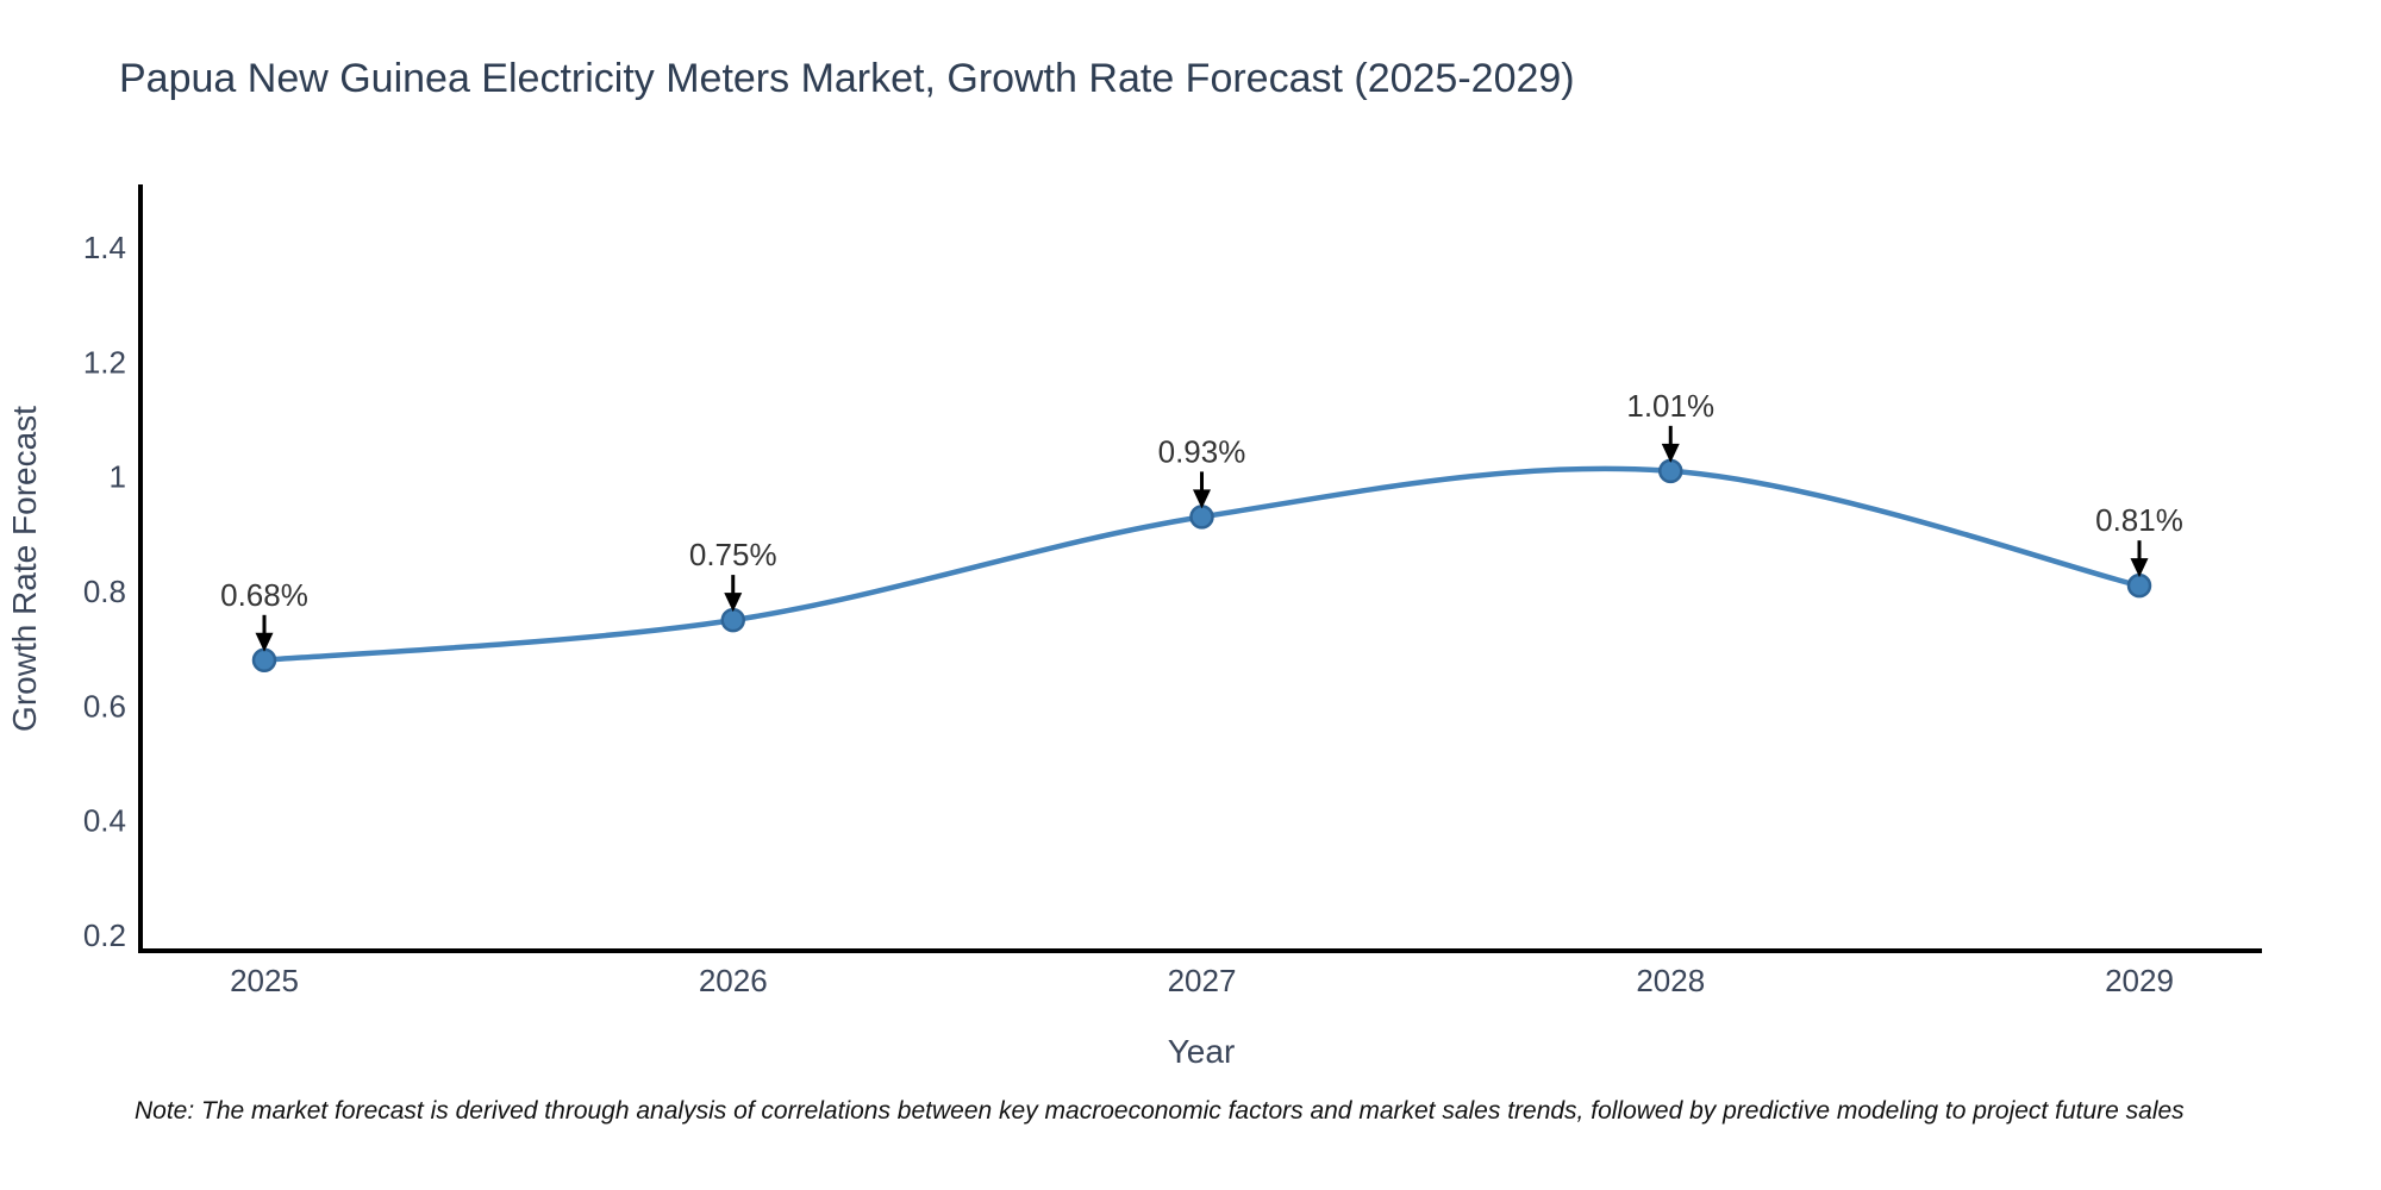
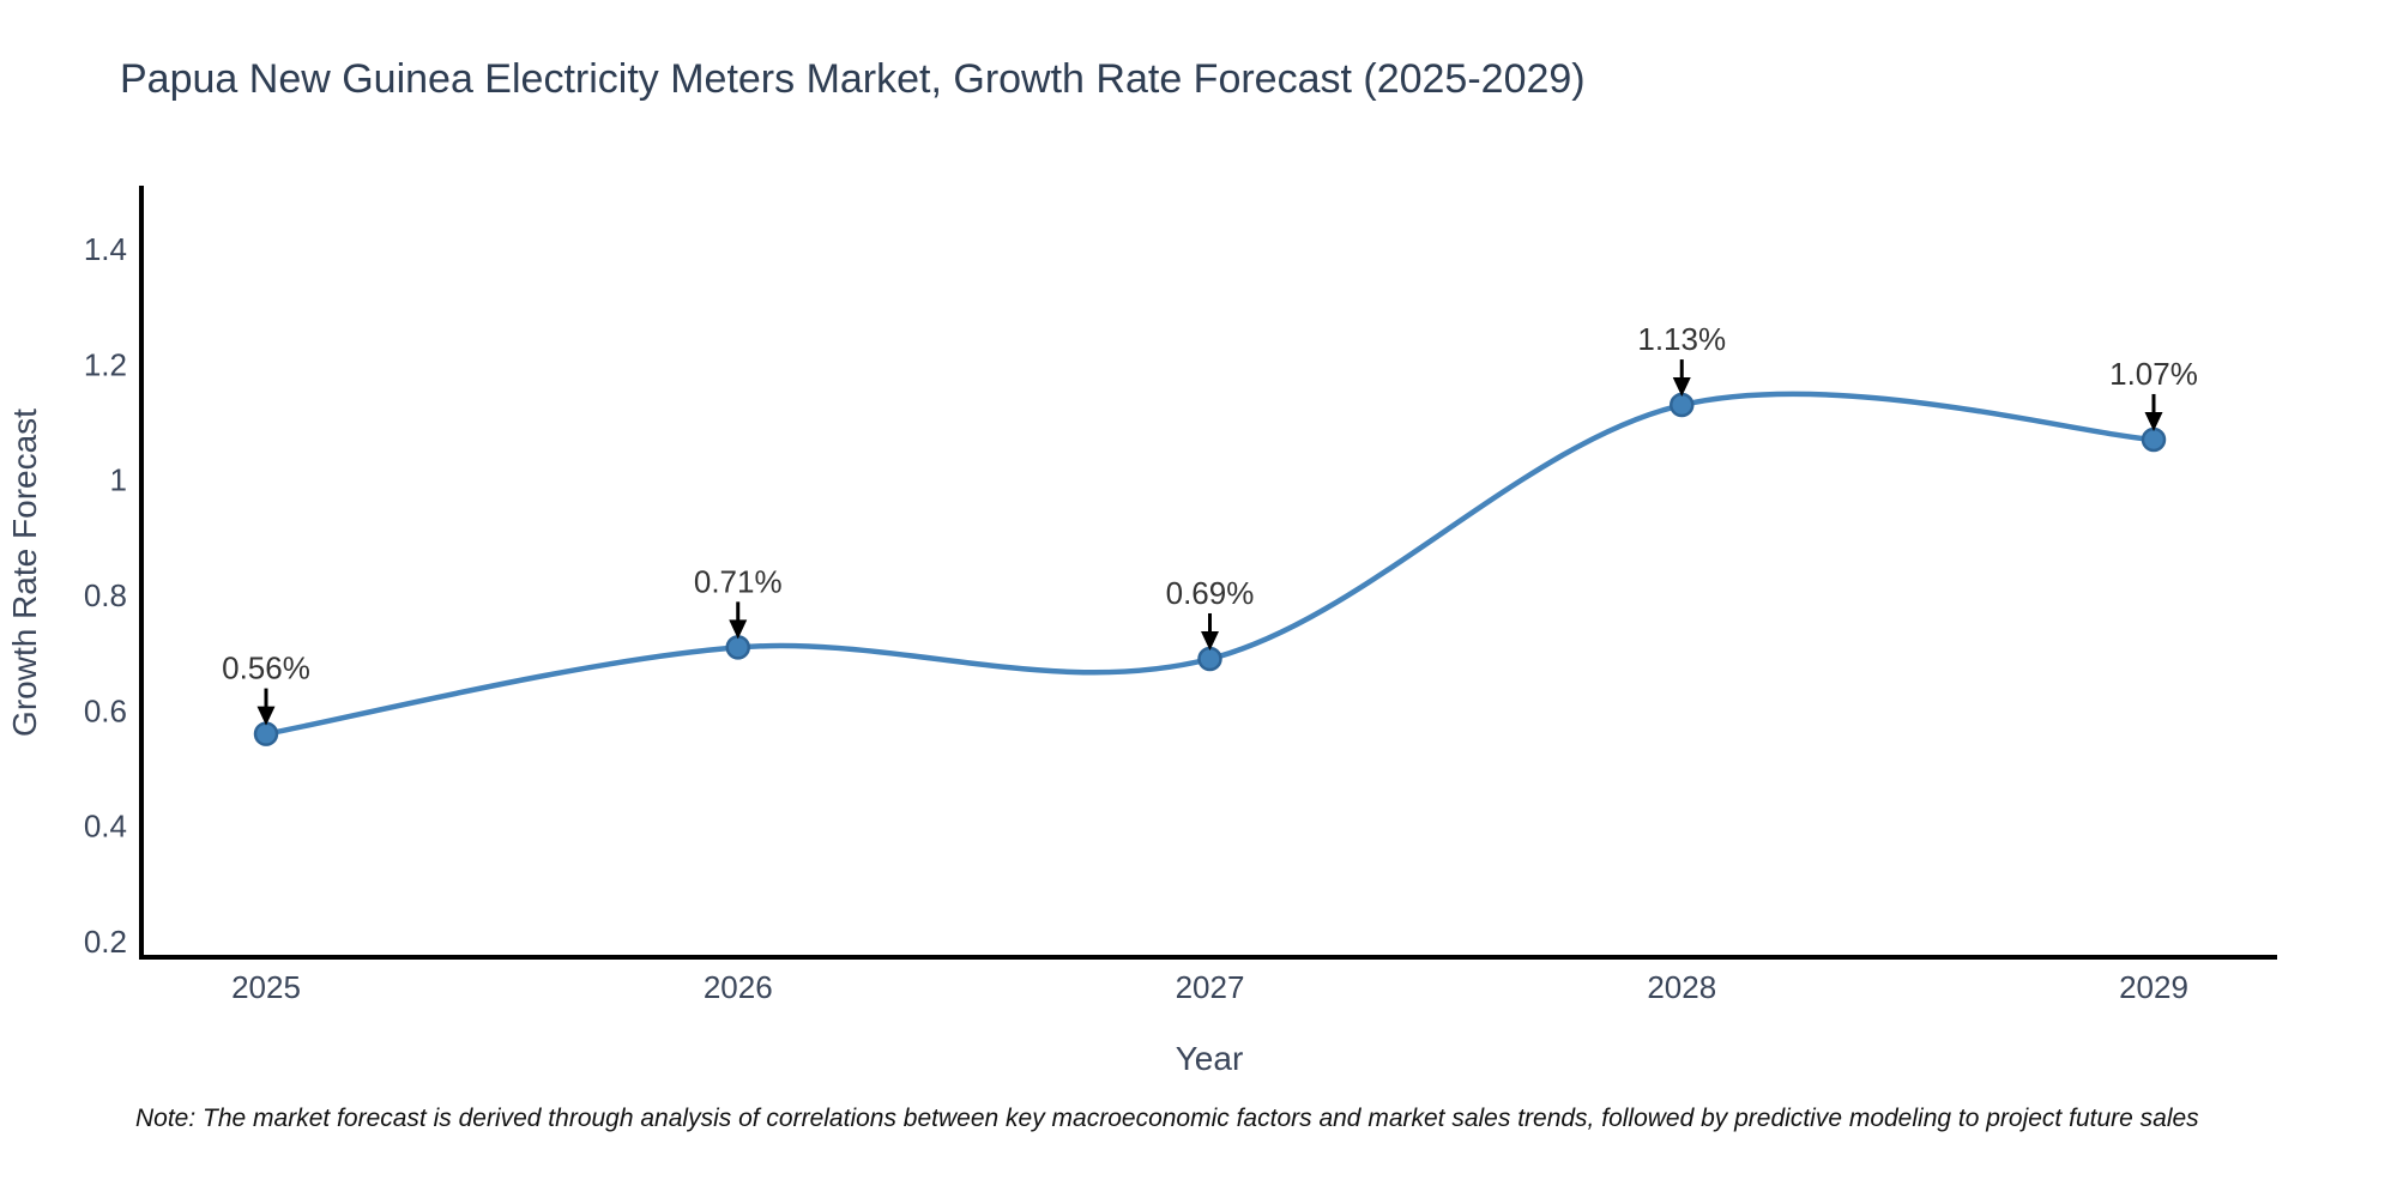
2025: 0.68% -> 0.56%
2026: 0.75% -> 0.71%
2027: 0.93% -> 0.69%
2028: 1.01% -> 1.13%
2029: 0.81% -> 1.07%
